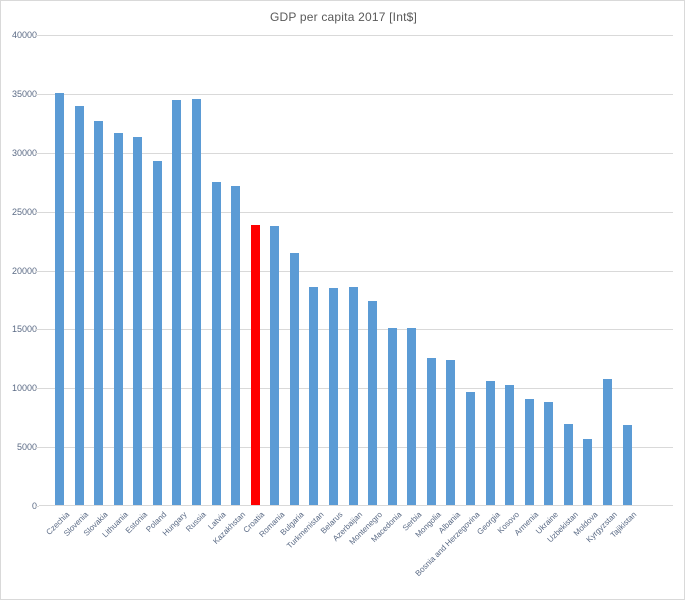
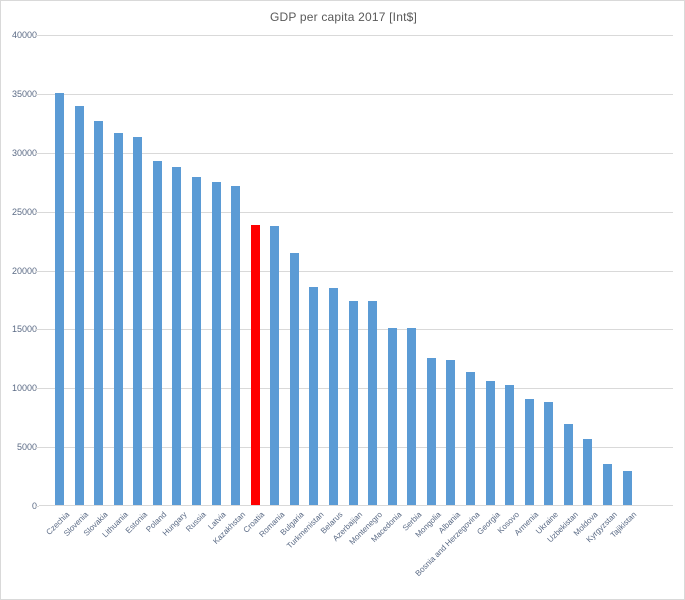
Hungary: 34500 -> 28800
Russia: 34600 -> 27900
Azerbaijan: 18600 -> 17400
Bosnia and Herzegovina: 9700 -> 11400
Kyrgyzstan: 10800 -> 3600
Tajikistan: 6900 -> 3000
